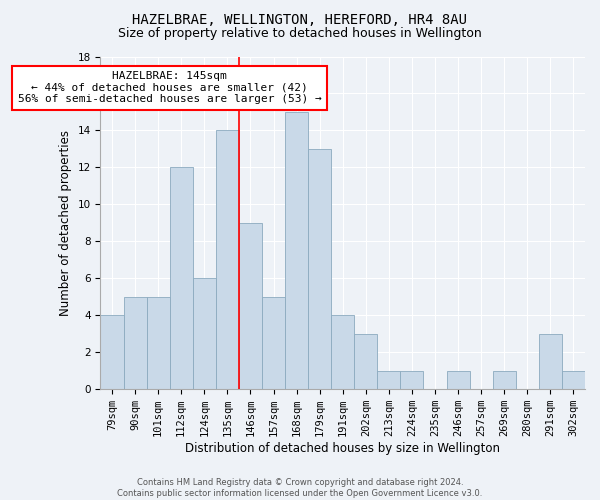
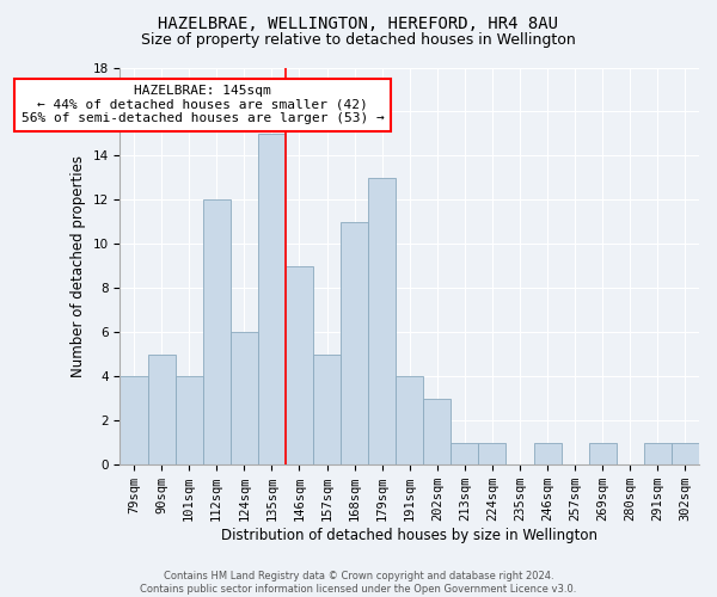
101sqm: 5 -> 4
135sqm: 14 -> 15
168sqm: 15 -> 11
291sqm: 3 -> 1
